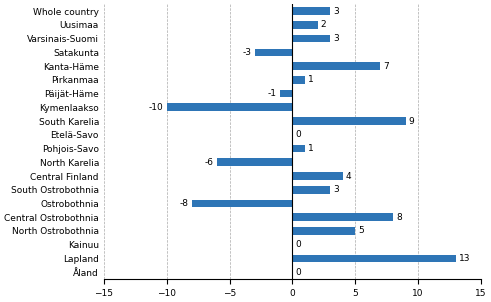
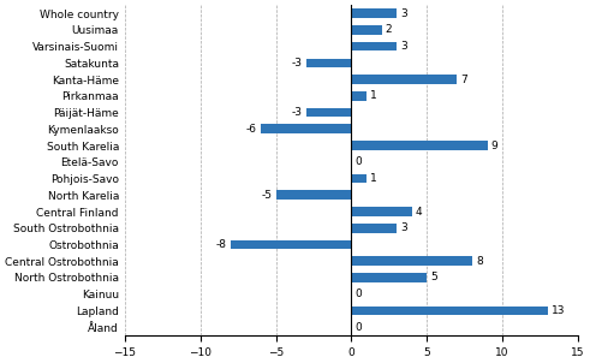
Päijät-Häme: -1 -> -3
Kymenlaakso: -10 -> -6
North Karelia: -6 -> -5
